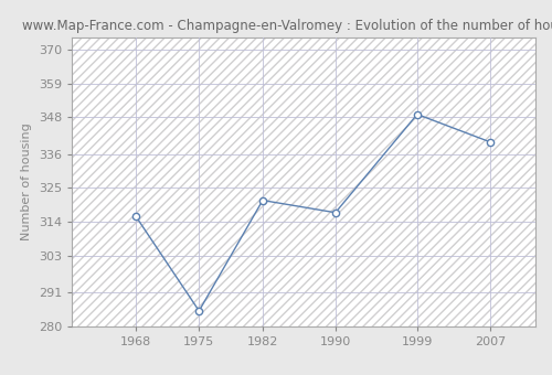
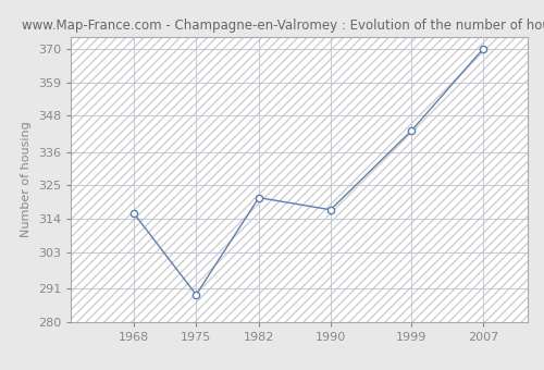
1975: 285 -> 289
1999: 349 -> 343
2007: 340 -> 370
